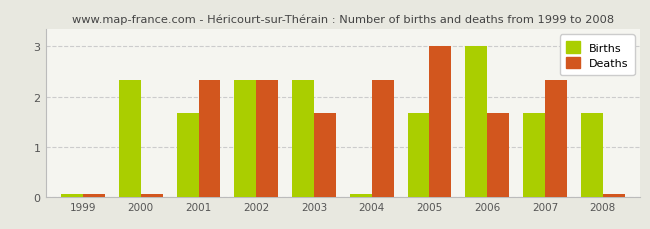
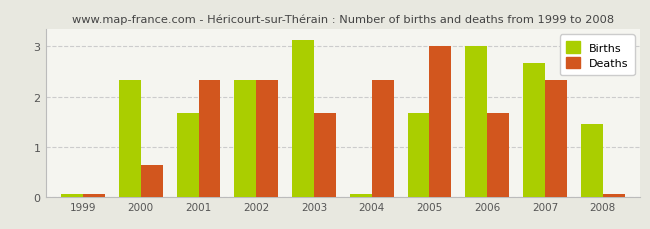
Deaths/2000: 0.05 -> 0.64
Births/2003: 2.33 -> 3.12
Births/2007: 1.67 -> 2.66
Births/2008: 1.67 -> 1.46
